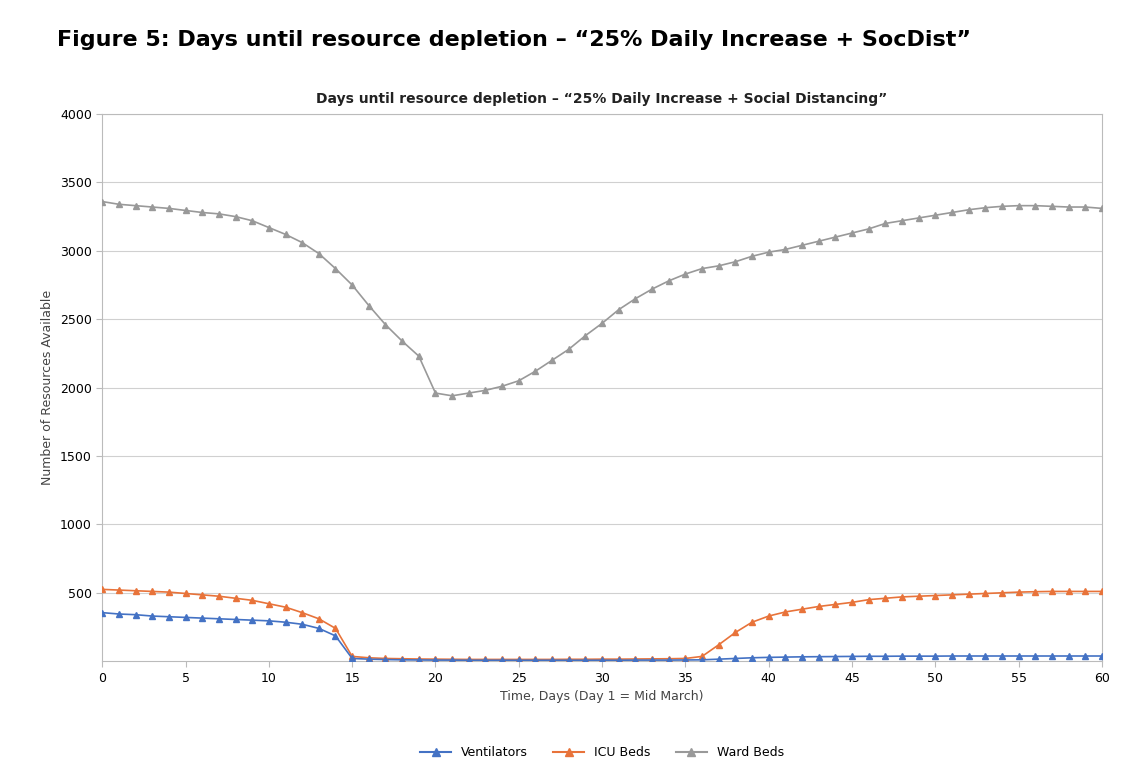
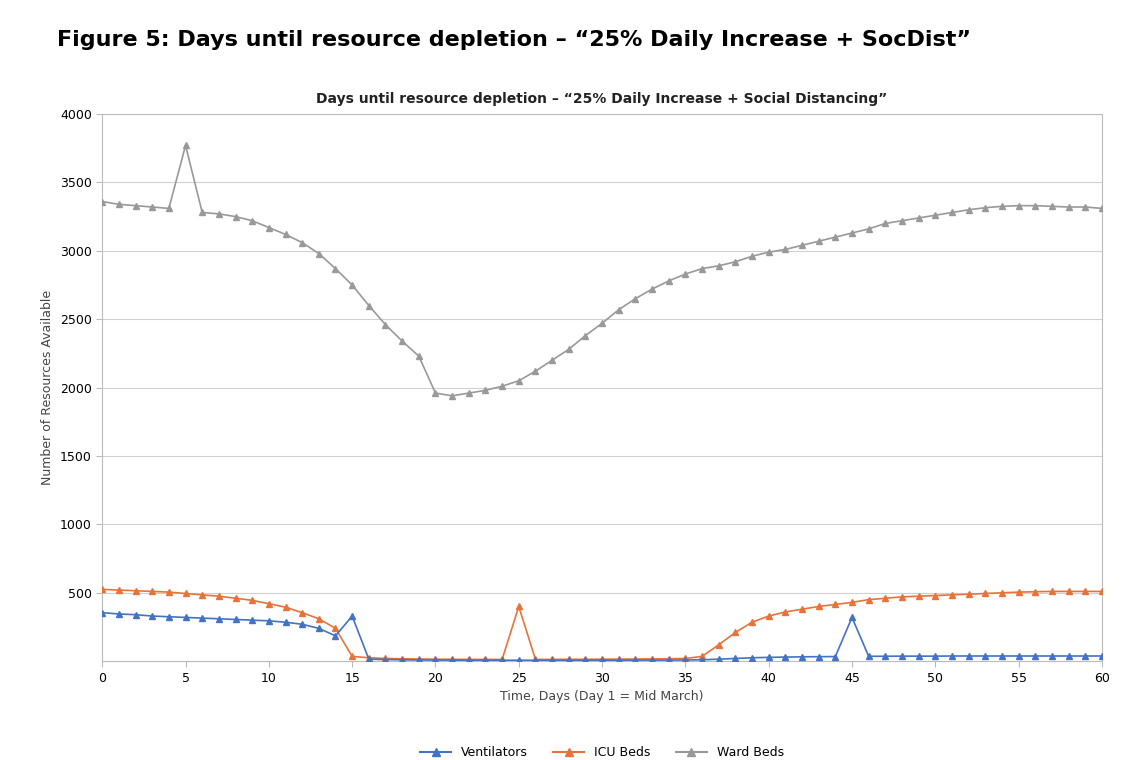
Ward Beds/5: 3300 -> 3770
Ventilators/15: 20 -> 330
ICU Beds/25: 10 -> 400
Ventilators/45: 40 -> 320
